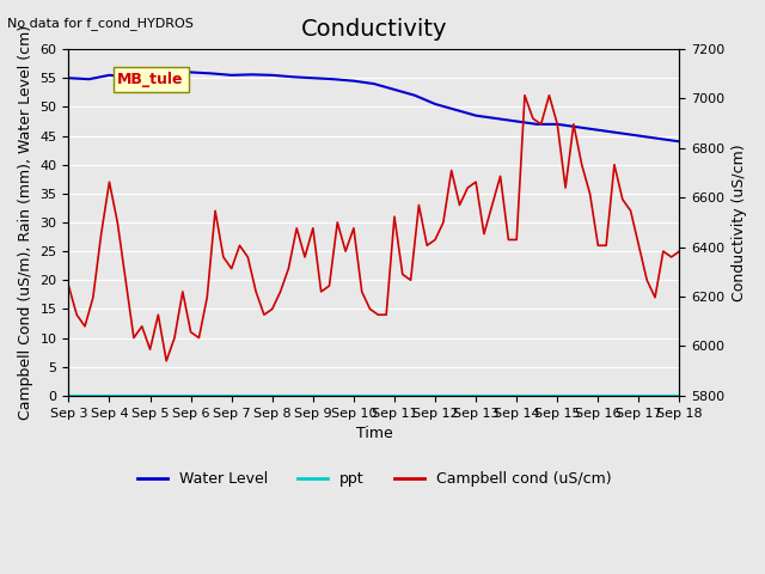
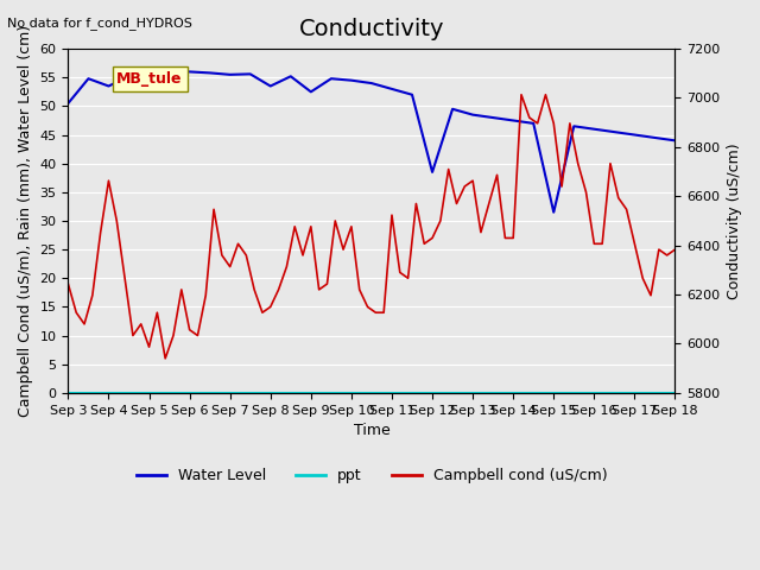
Water Level/Sep 3: 55.0 -> 50.5
Water Level/Sep 4: 55.5 -> 53.5
Water Level/Sep 8: 55.5 -> 53.5
Water Level/Sep 9: 55.0 -> 52.5
Water Level/Sep 12: 50.5 -> 38.5
Water Level/Sep 15: 47.0 -> 31.5
